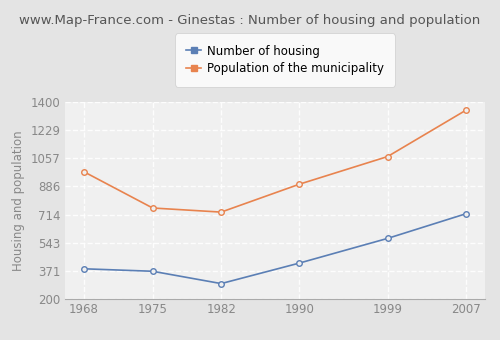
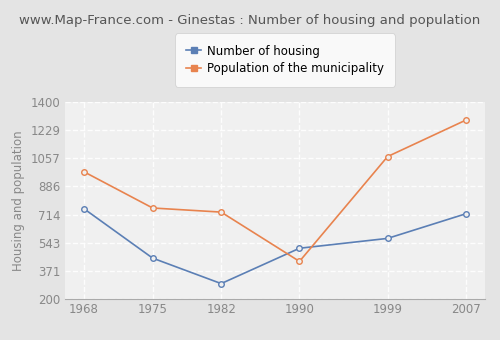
Number of housing/1968: 380 -> 750
Number of housing/1975: 370 -> 450
Number of housing/1990: 420 -> 510
Population of the municipality/1990: 900 -> 430
Population of the municipality/2007: 1350 -> 1290
